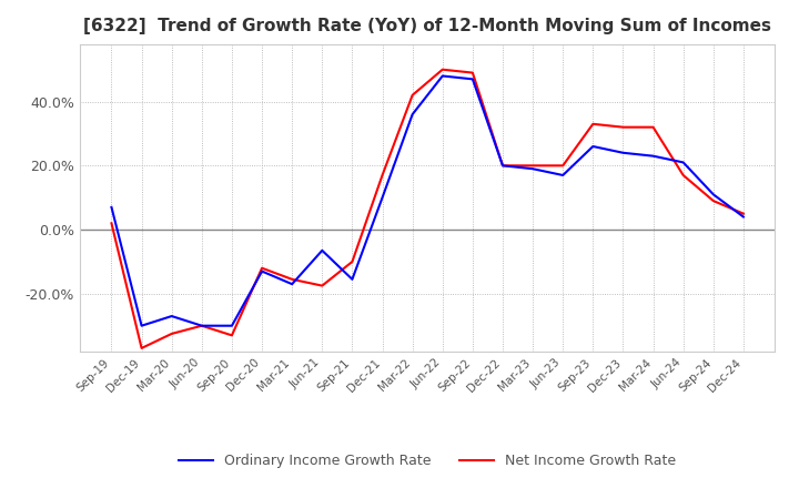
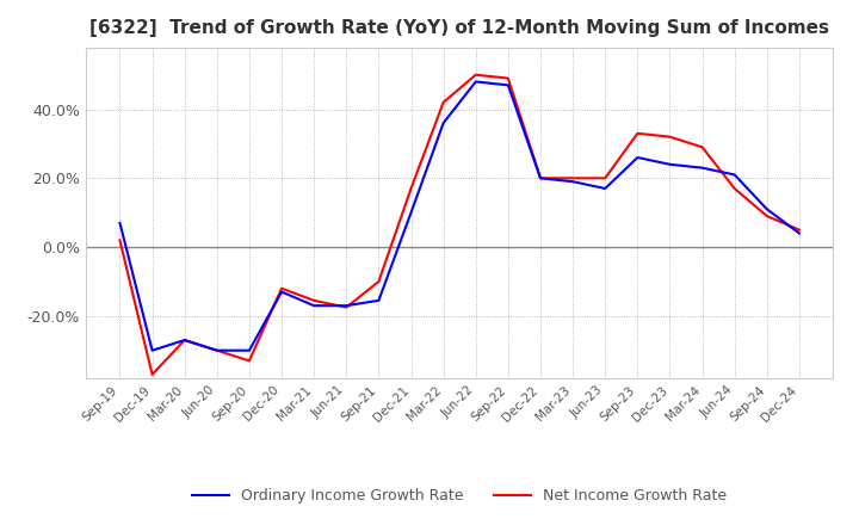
Net Income Growth Rate/Mar-20: -32.5% -> -27.0%
Ordinary Income Growth Rate/Jun-21: -6.5% -> -17.0%
Net Income Growth Rate/Mar-24: 32.0% -> 29.0%
